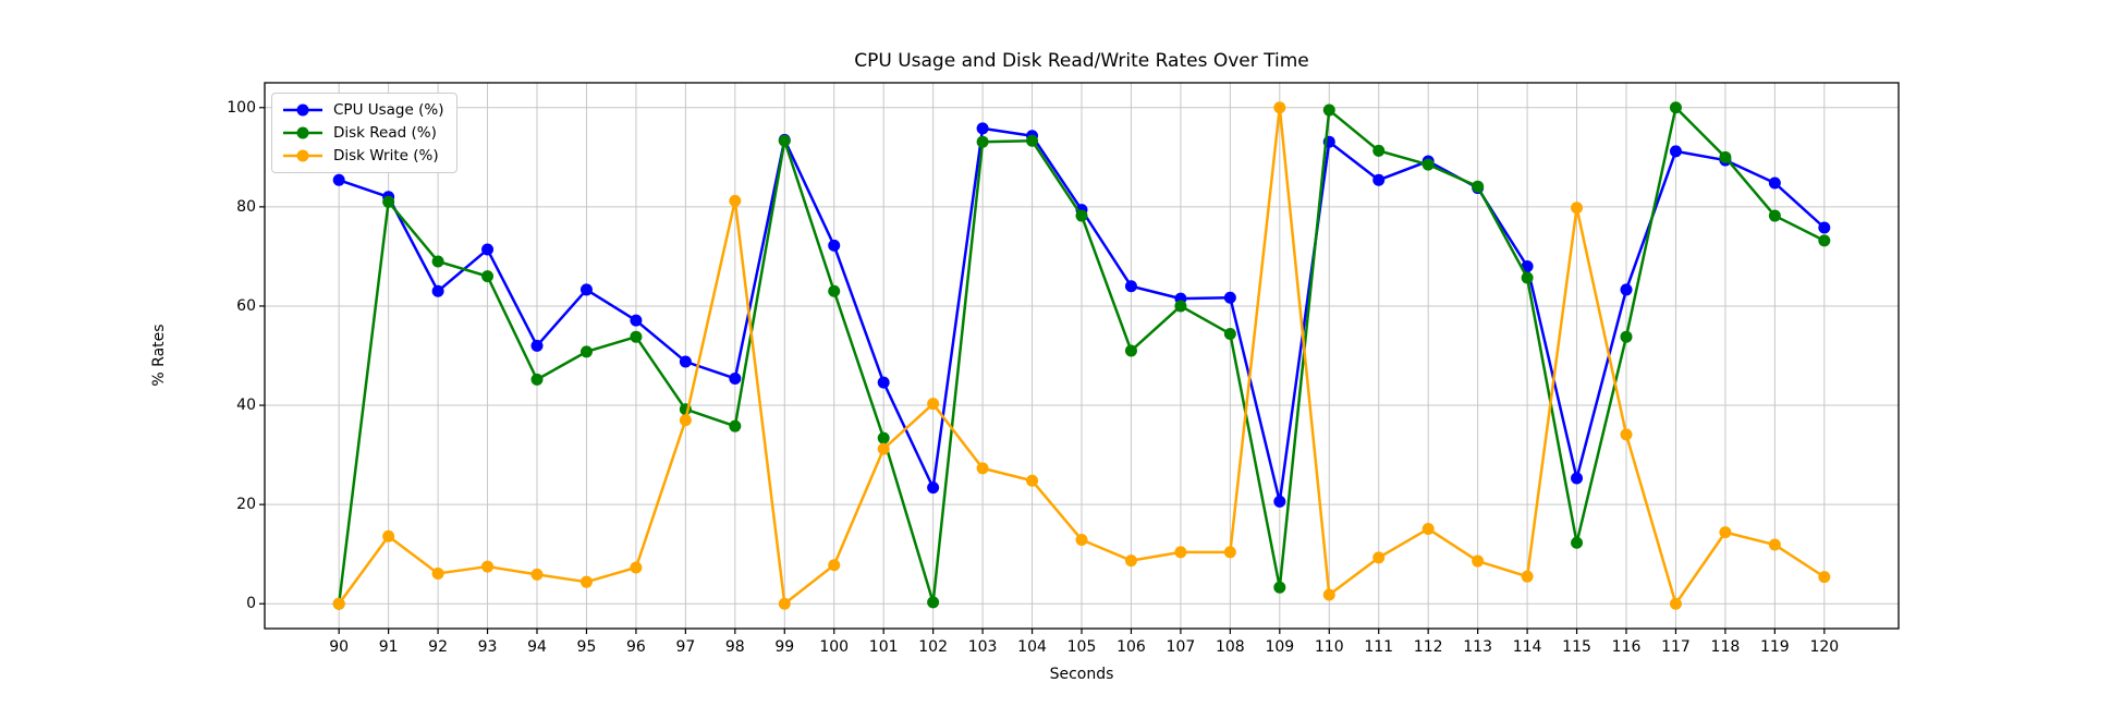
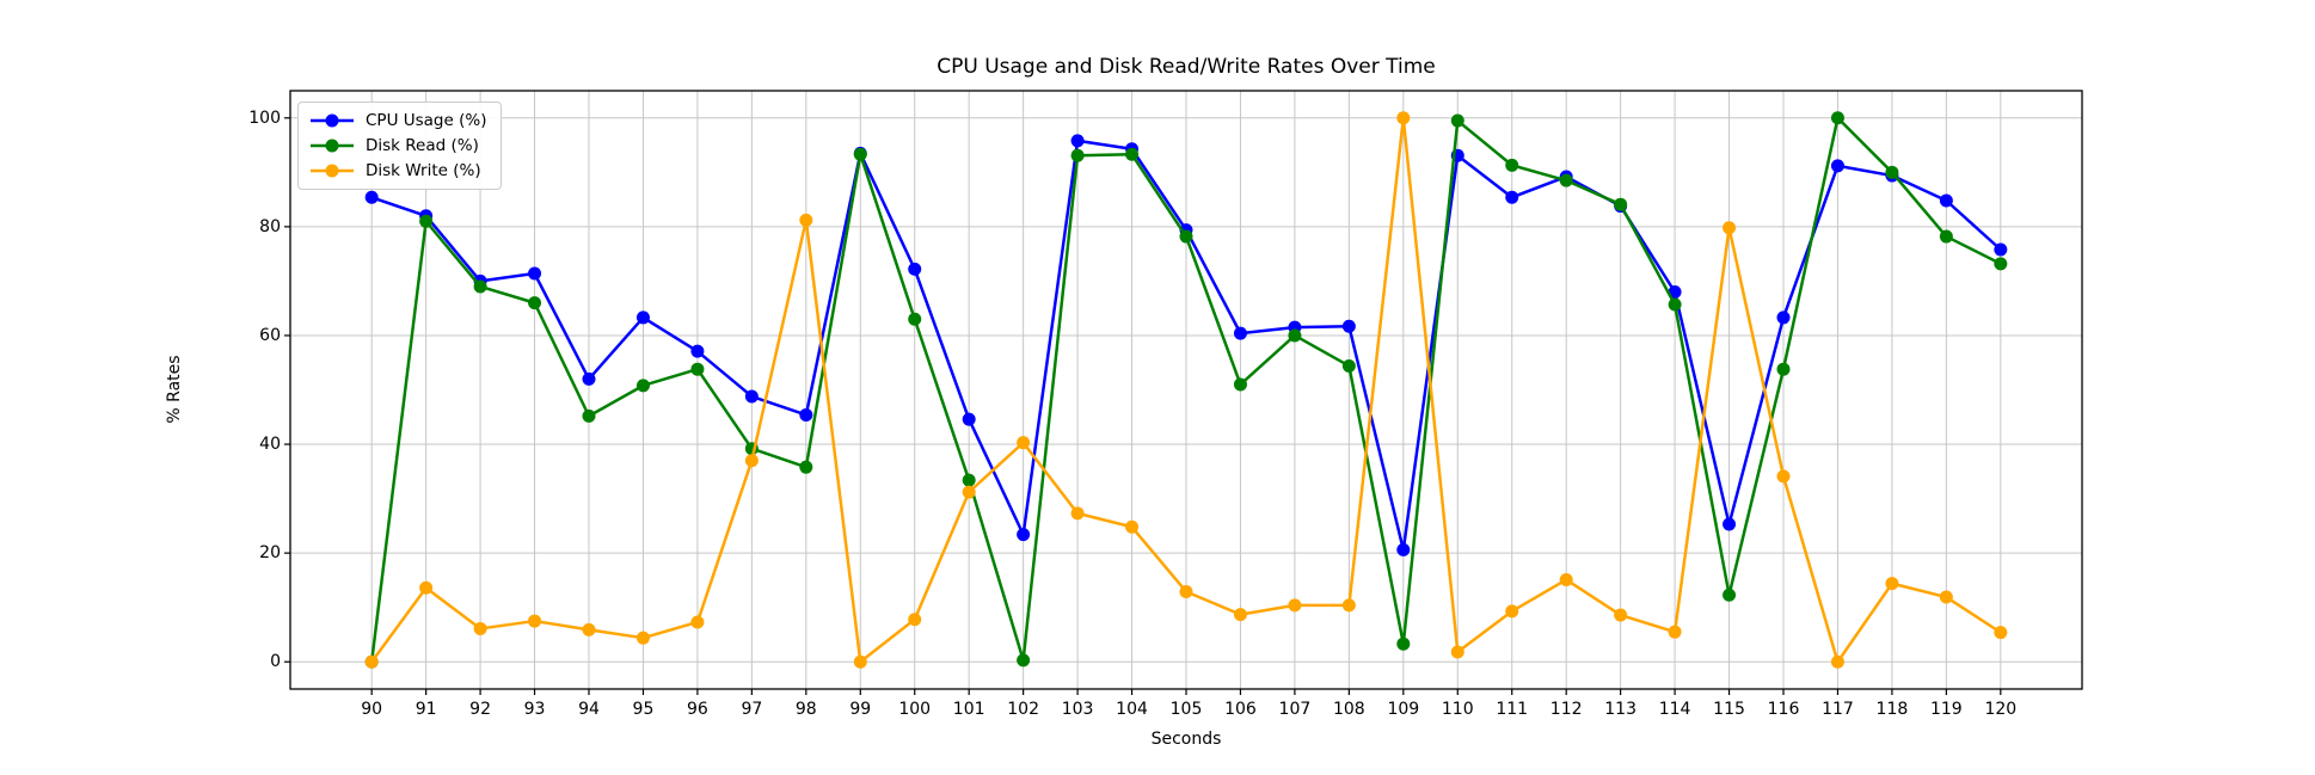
CPU Usage (%)/92: 63 -> 70
CPU Usage (%)/106: 64 -> 60
